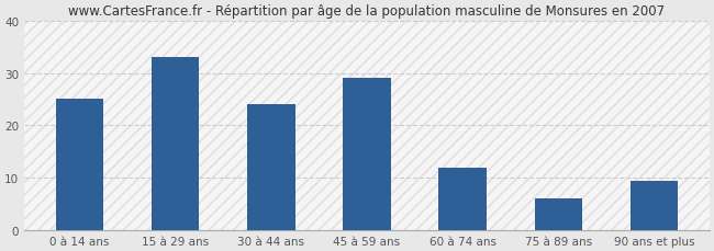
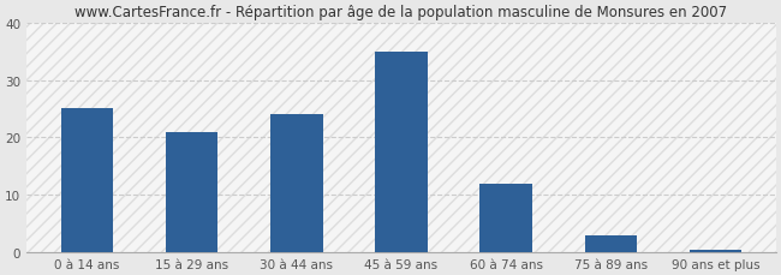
15 à 29 ans: 33.0 -> 21.0
45 à 59 ans: 29.0 -> 35.0
75 à 89 ans: 6.0 -> 3.0
90 ans et plus: 9.5 -> 0.5
